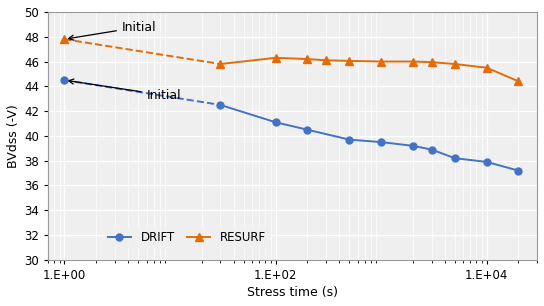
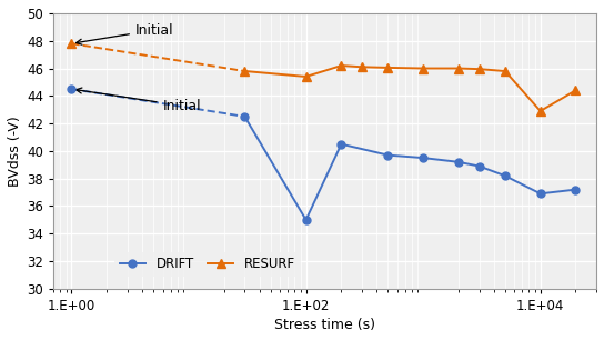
DRIFT/1.E+02: 41.1 -> 35.0
RESURF/1.E+02: 46.3 -> 45.4
DRIFT/1.E+04: 37.9 -> 36.9
RESURF/1.E+04: 45.5 -> 42.9
